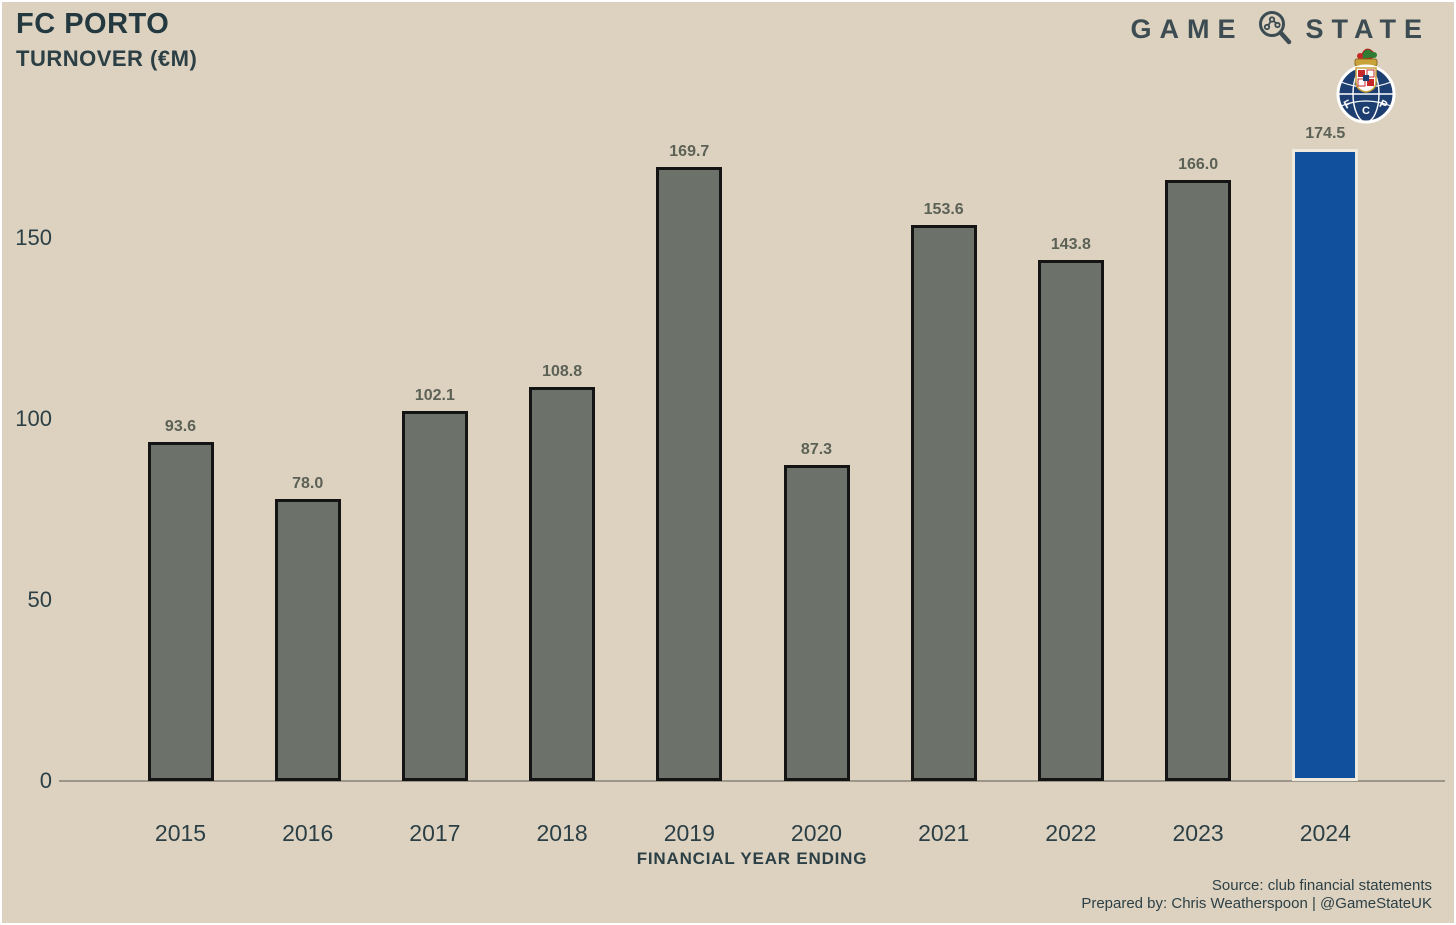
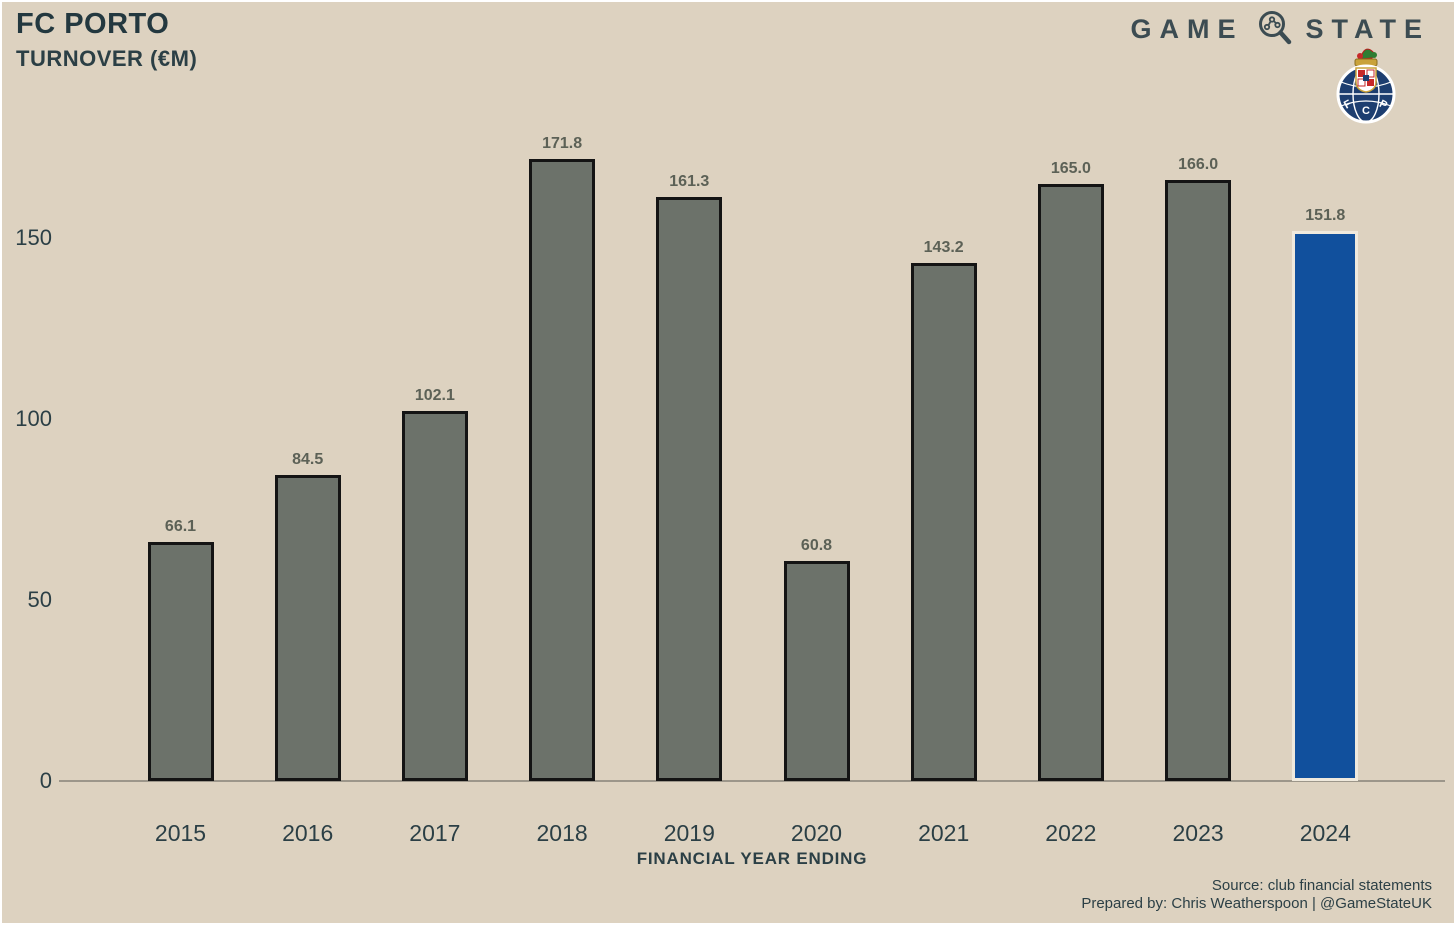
2015: 93.6 -> 66.1
2016: 78.0 -> 84.5
2018: 108.8 -> 171.8
2019: 169.7 -> 161.3
2020: 87.3 -> 60.8
2021: 153.6 -> 143.2
2022: 143.8 -> 165.0
2024: 174.5 -> 151.8
